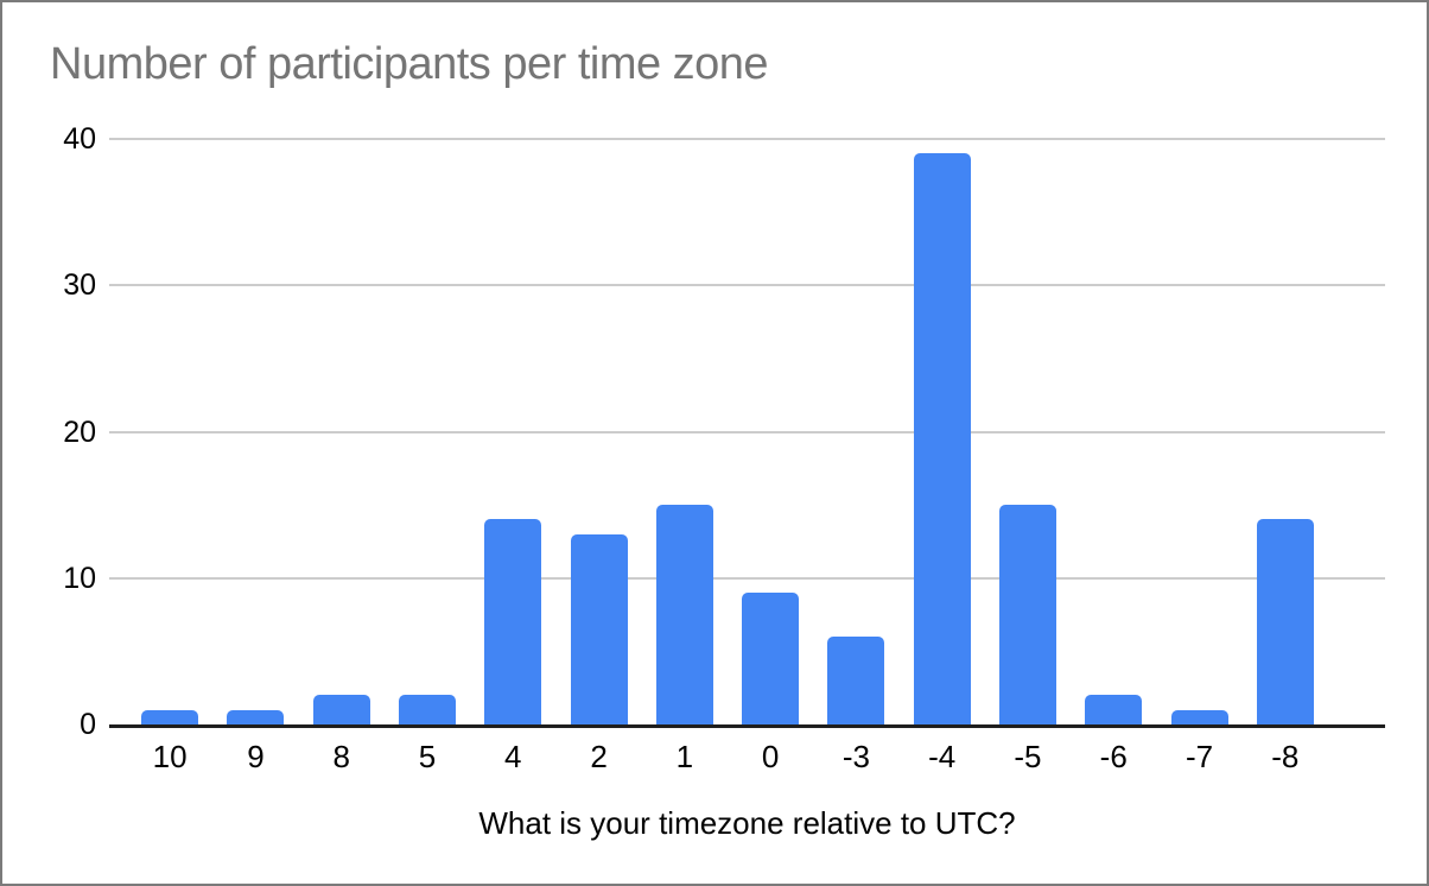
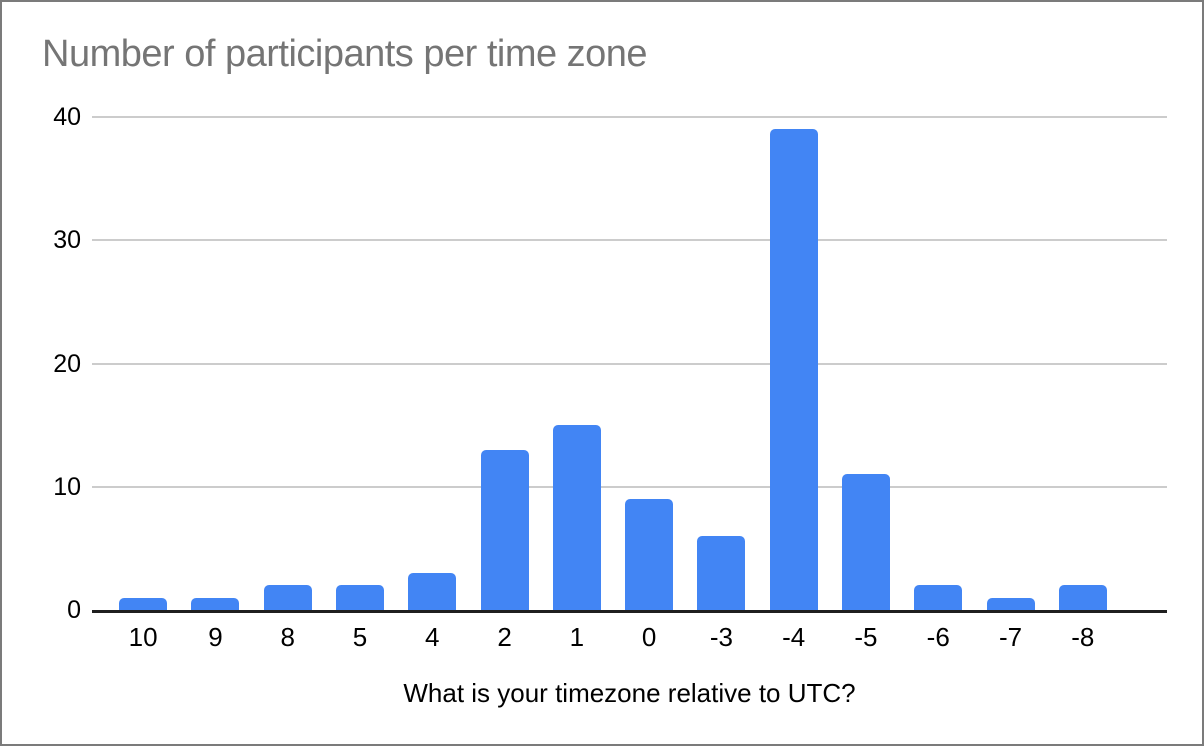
4: 14 -> 3
-5: 15 -> 11
-8: 14 -> 2
